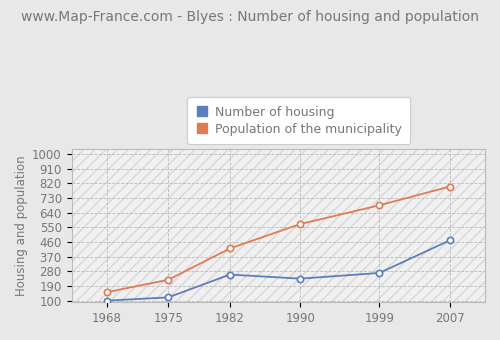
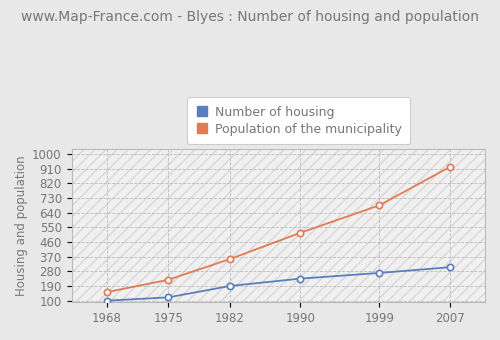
Number of housing/1982: 260 -> 190
Population of the municipality/1982: 420 -> 360
Population of the municipality/1990: 570 -> 520
Number of housing/2007: 470 -> 300
Population of the municipality/2007: 800 -> 920
